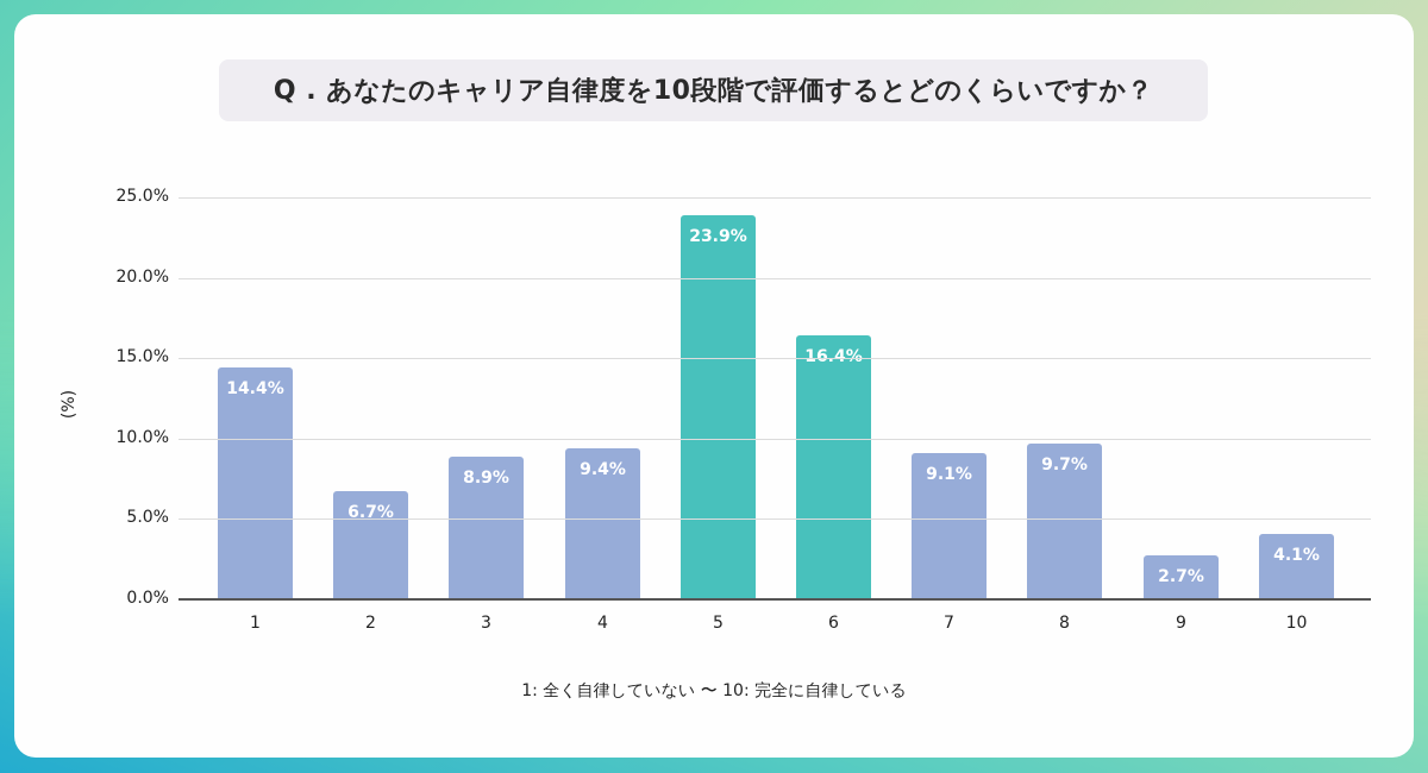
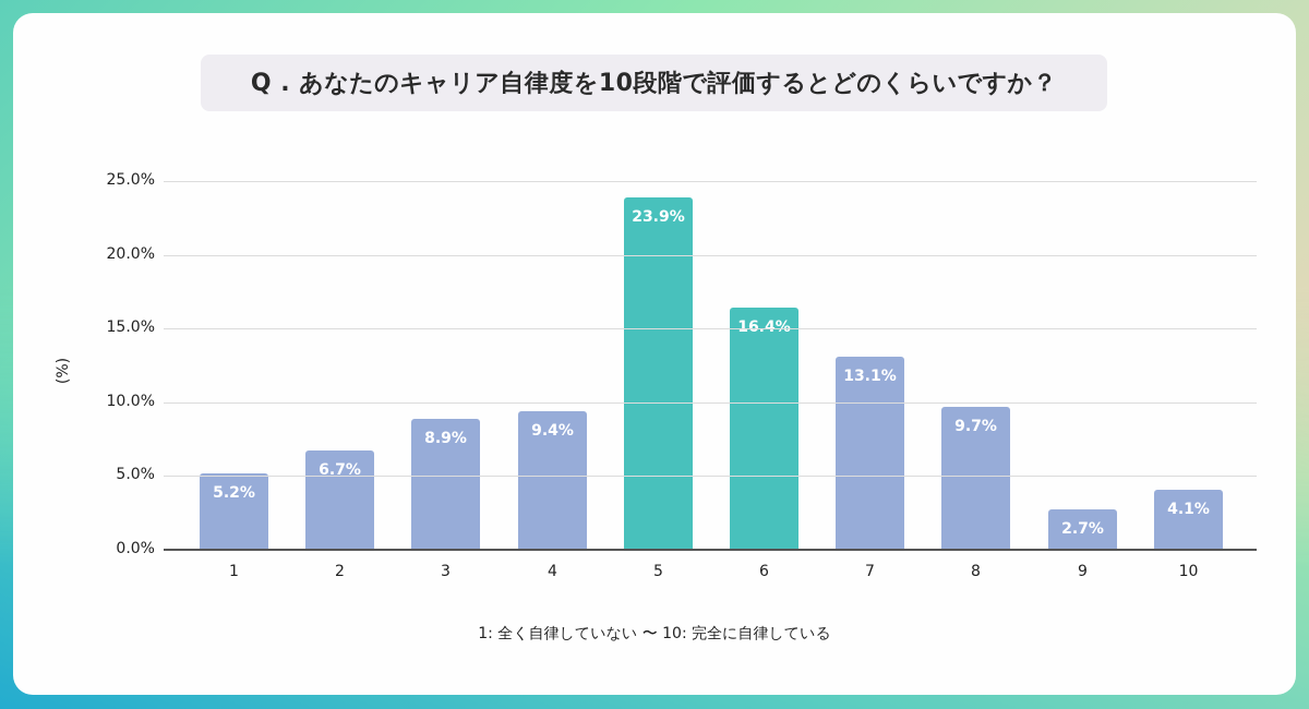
1: 14.4% -> 5.2%
7: 9.1% -> 13.1%
